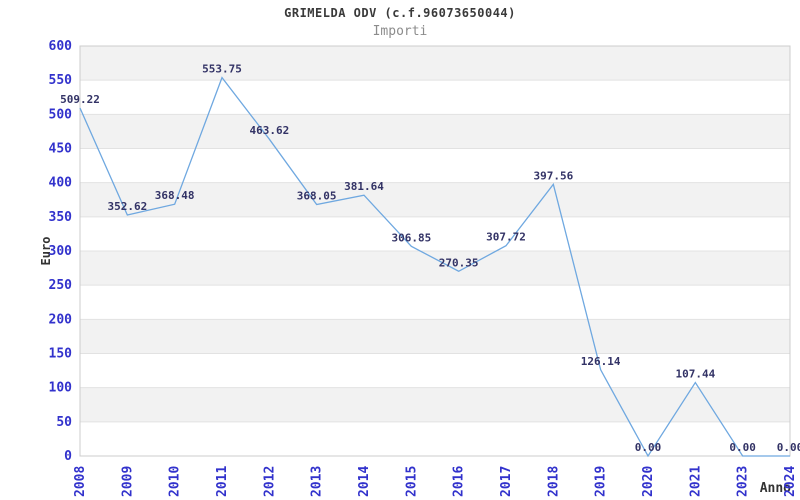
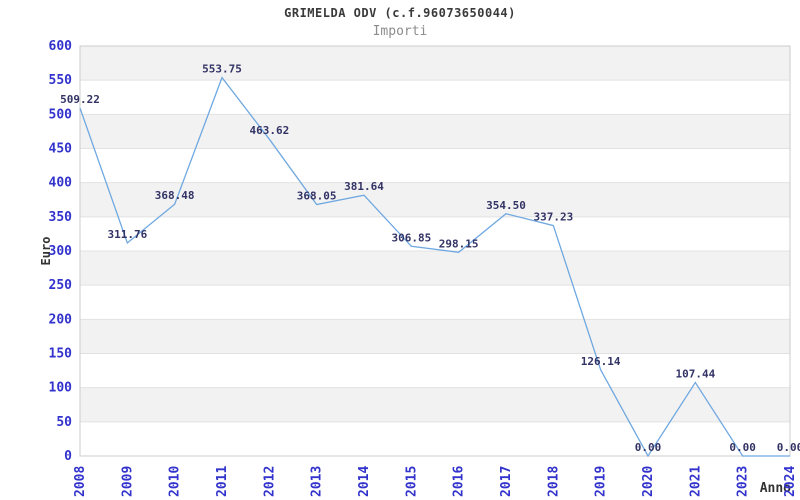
2009: 352.62 -> 311.76
2016: 270.35 -> 298.15
2017: 307.72 -> 354.50
2018: 397.56 -> 337.23
